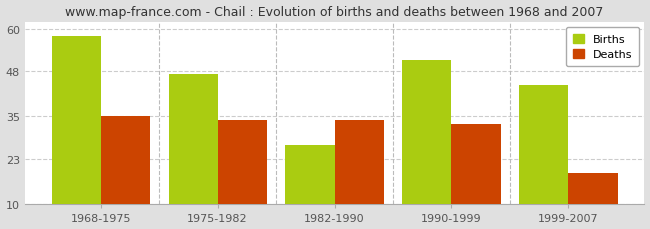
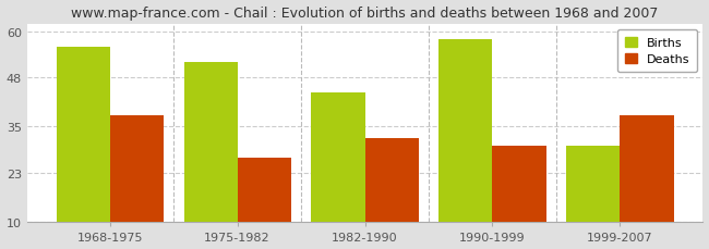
Births/1968-1975: 58 -> 56
Deaths/1968-1975: 35 -> 38
Births/1975-1982: 47 -> 52
Deaths/1975-1982: 34 -> 27
Births/1982-1990: 27 -> 44
Deaths/1982-1990: 34 -> 32
Births/1990-1999: 51 -> 58
Deaths/1990-1999: 33 -> 30
Births/1999-2007: 44 -> 30
Deaths/1999-2007: 19 -> 38
